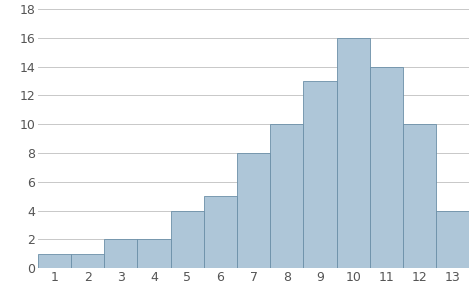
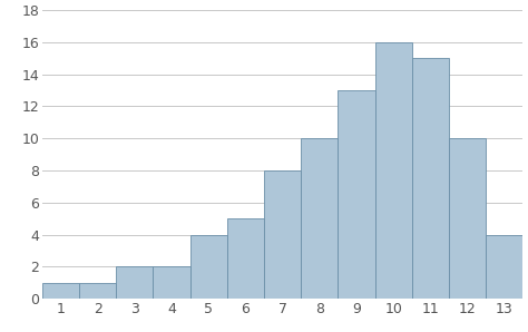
11: 14 -> 15
